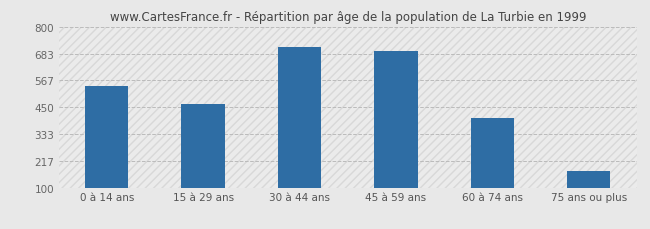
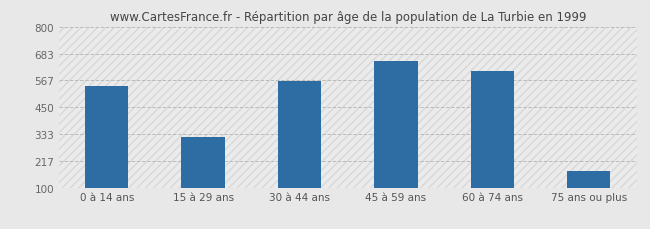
15 à 29 ans: 463 -> 320
30 à 44 ans: 710 -> 565
45 à 59 ans: 693 -> 650
60 à 74 ans: 403 -> 605
